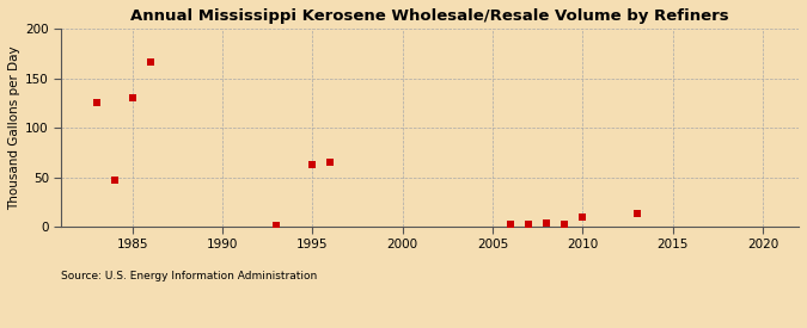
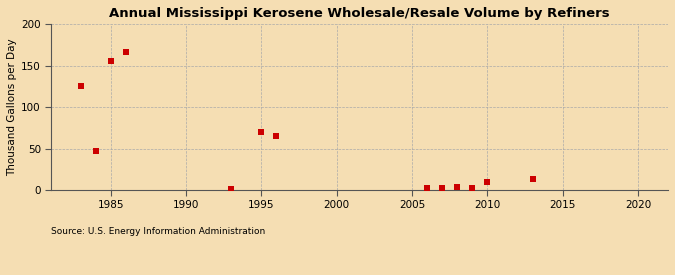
1985: 130 -> 156
1995: 63 -> 70
